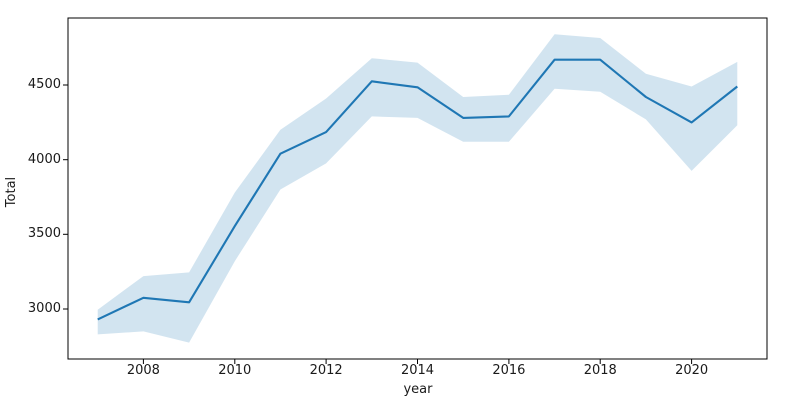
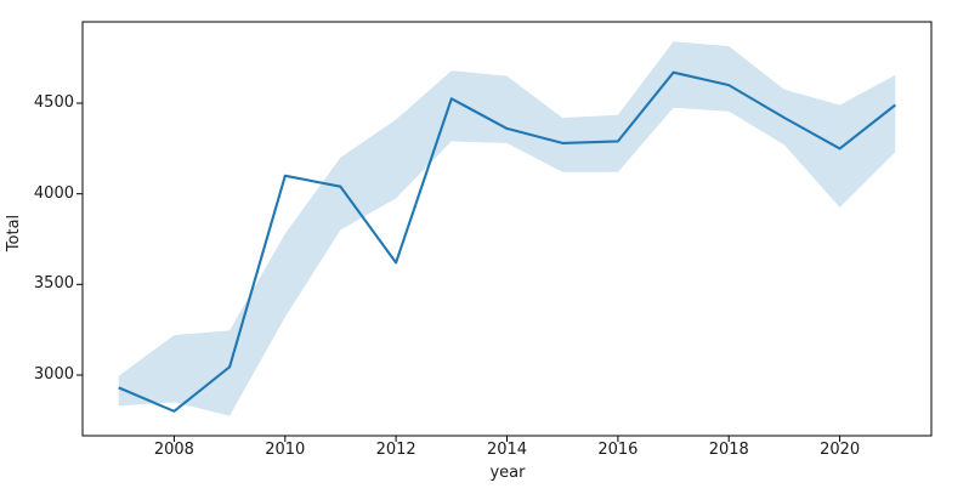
2008: 3080 -> 2800
2010: 3560 -> 4100
2012: 4180 -> 3620
2014: 4480 -> 4360
2018: 4670 -> 4600
